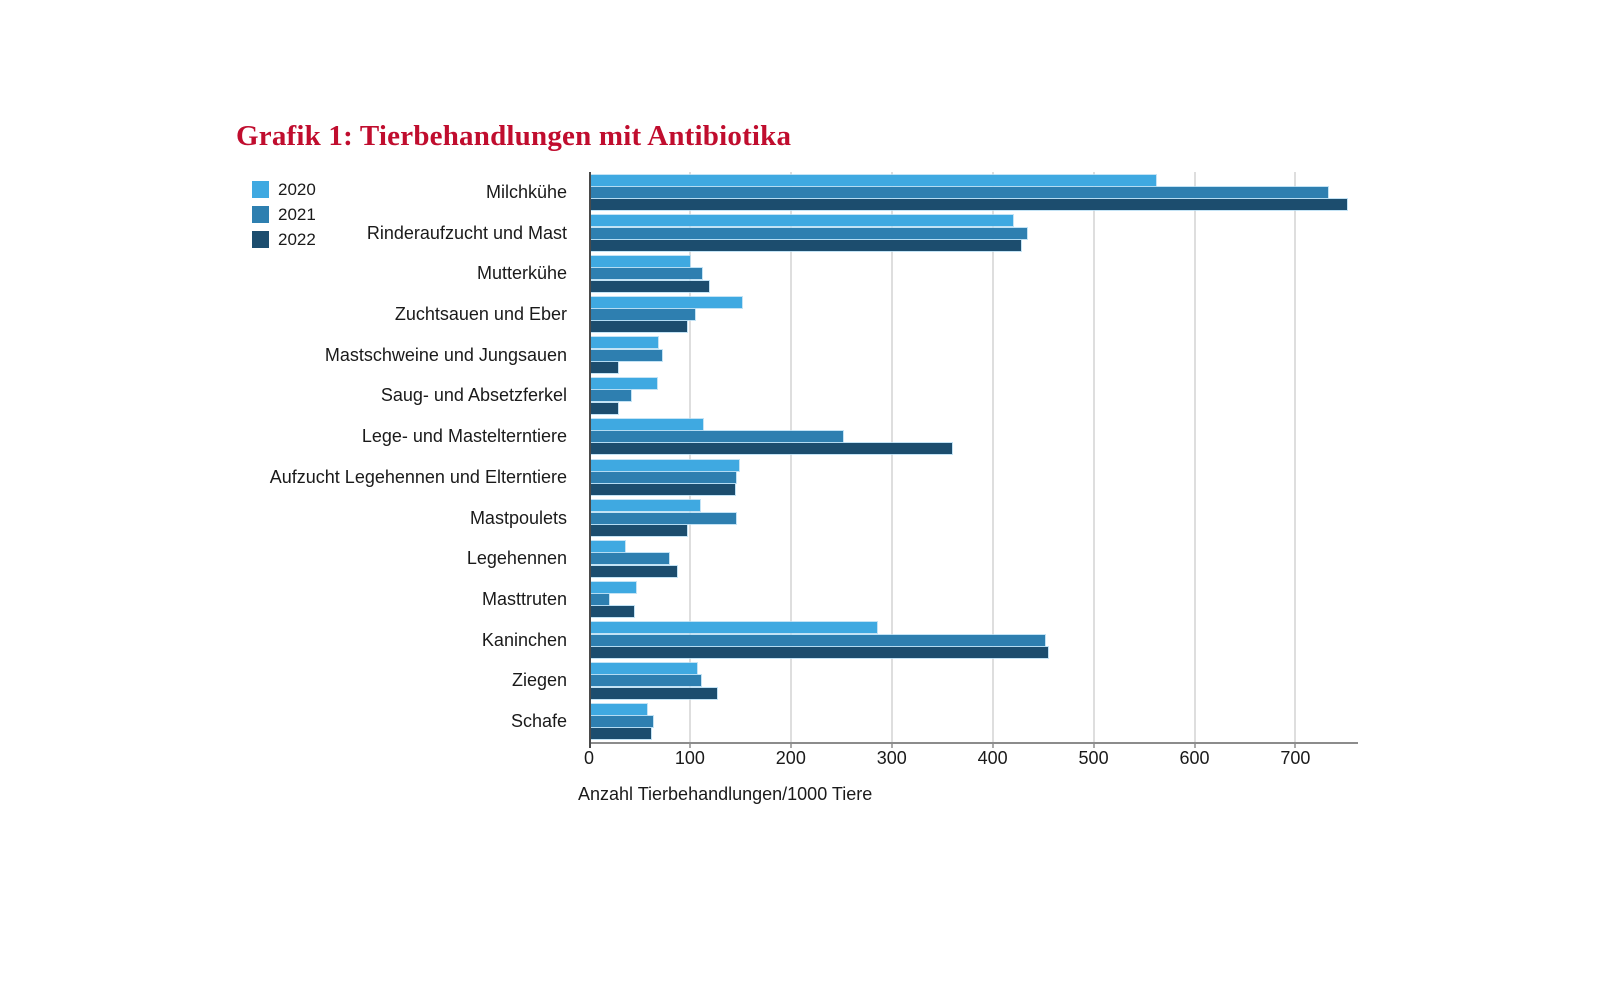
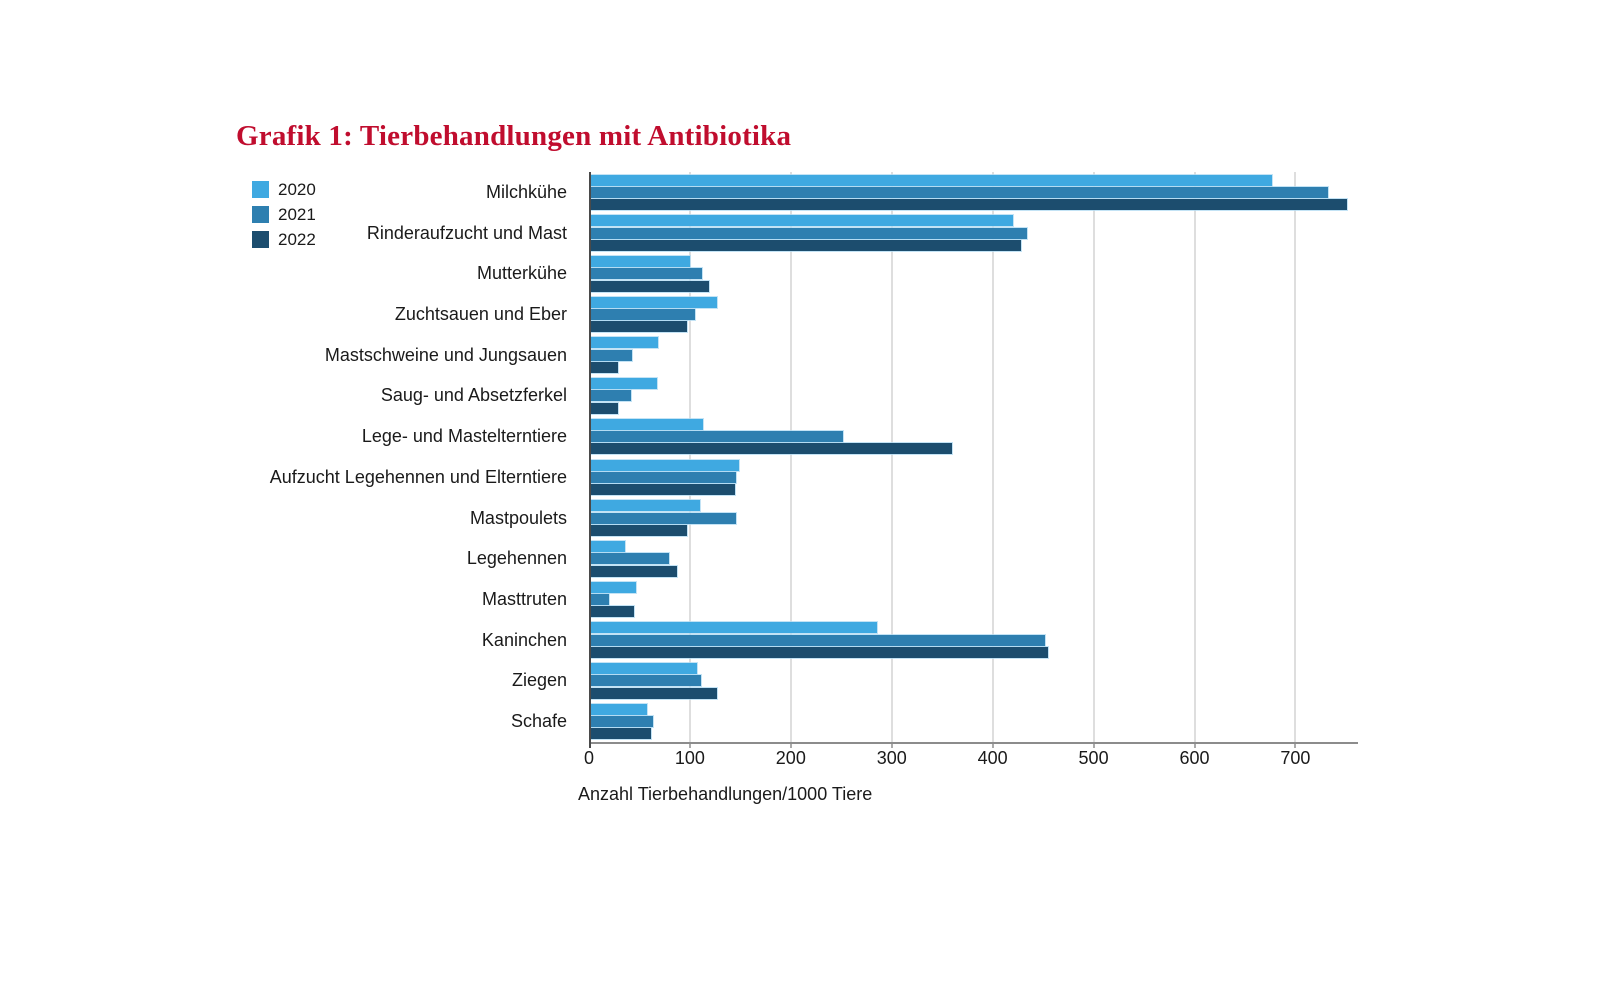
2020/Milchkühe: 560 -> 680
2020/Zuchtsauen und Eber: 150 -> 120
2021/Mastschweine und Jungsauen: 70 -> 40
